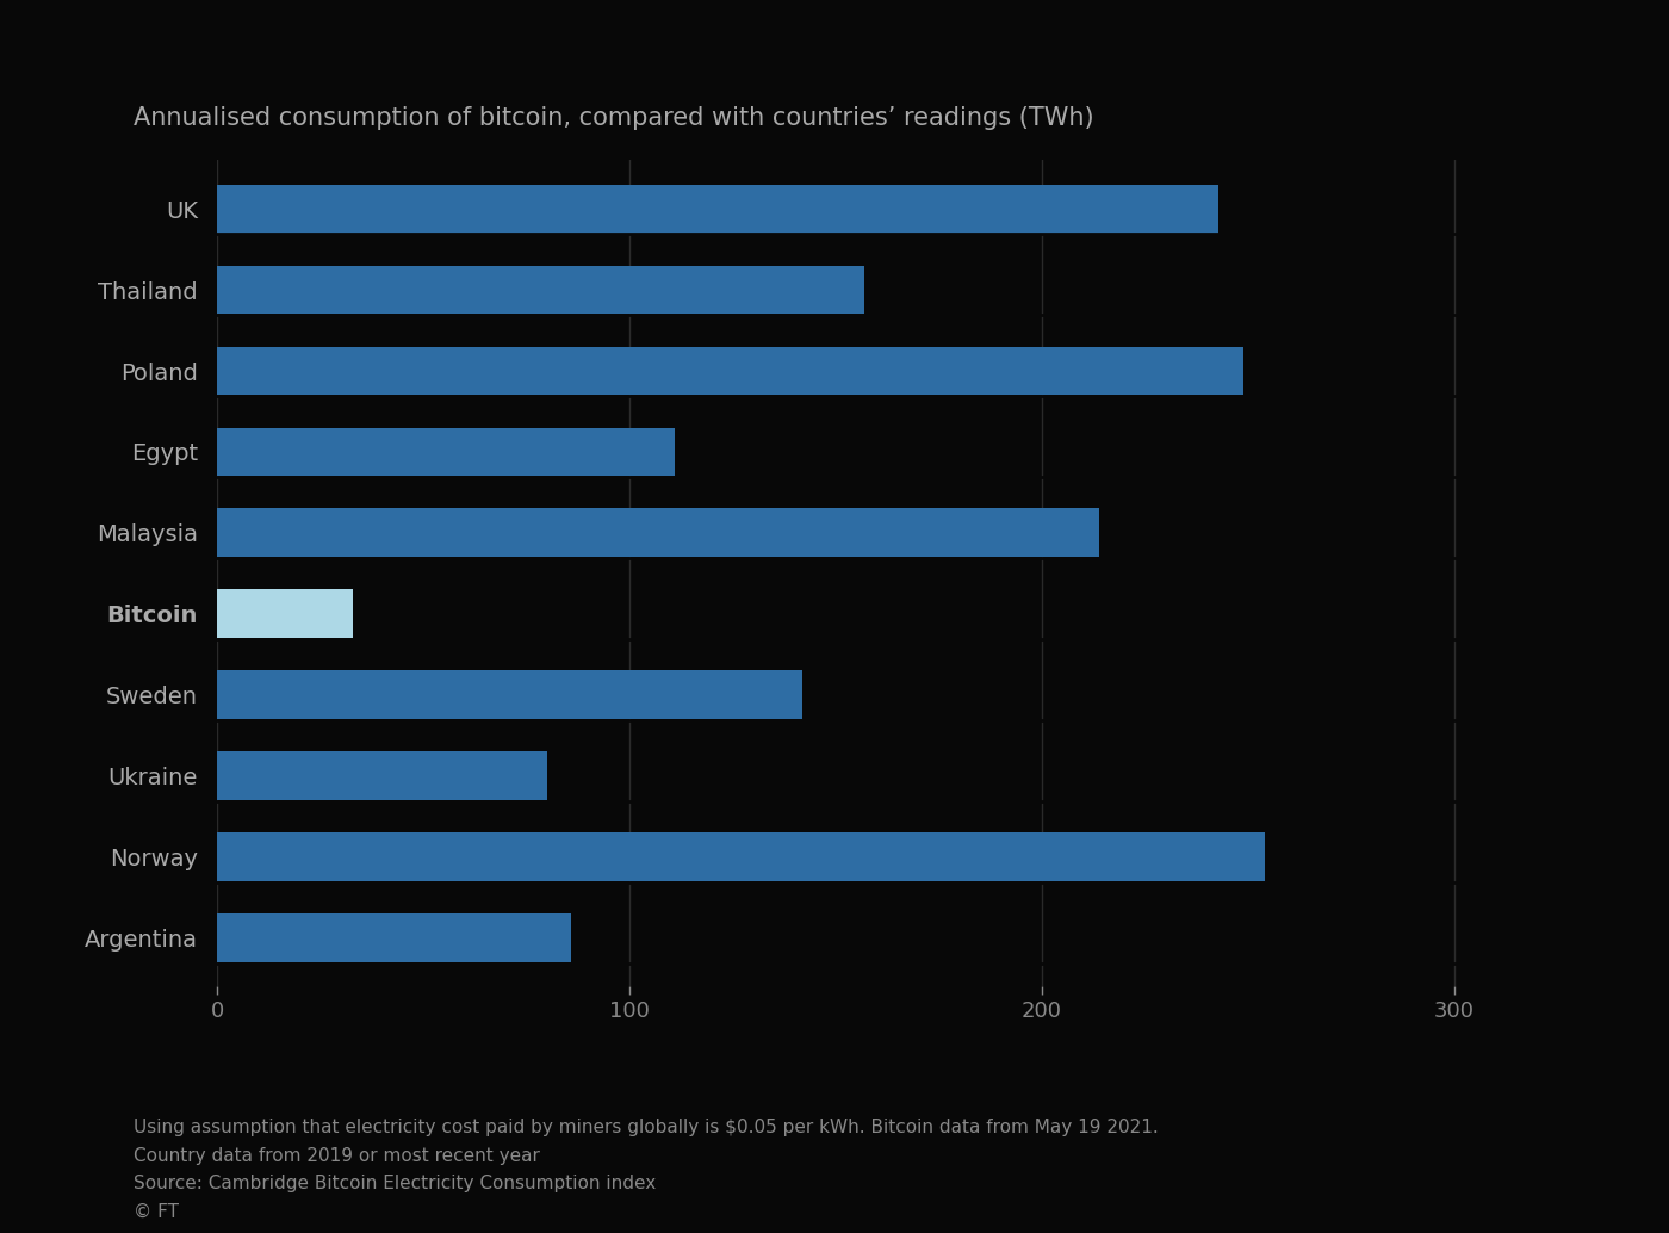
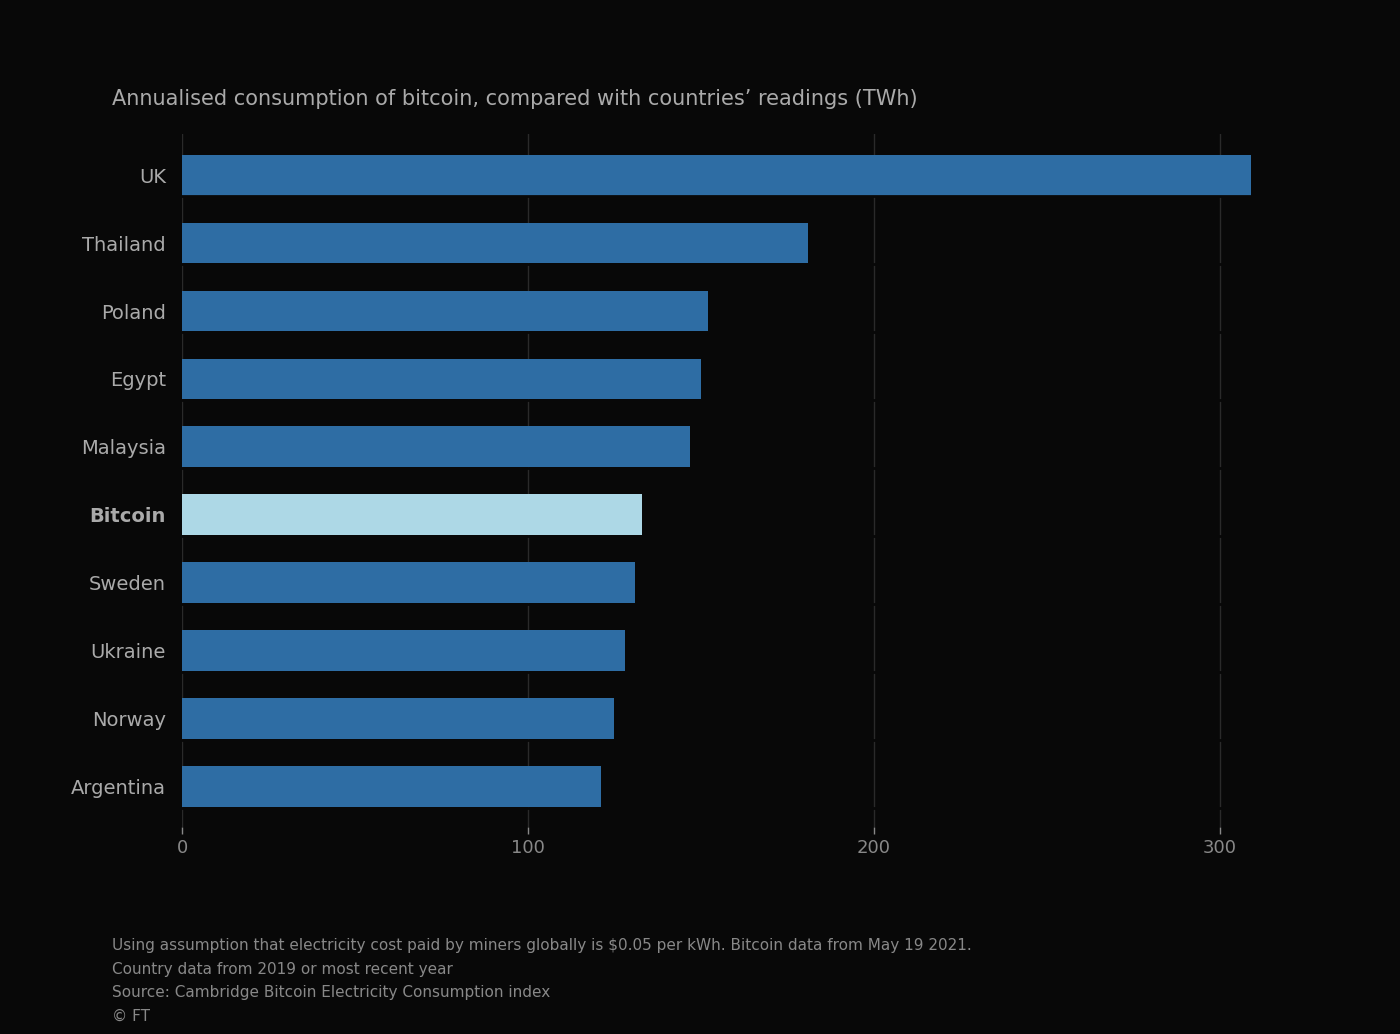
UK: 243 -> 309
Thailand: 157 -> 181
Poland: 249 -> 152
Egypt: 111 -> 150
Malaysia: 214 -> 147
Bitcoin: 33 -> 133
Sweden: 142 -> 131
Ukraine: 80 -> 128
Norway: 254 -> 125
Argentina: 86 -> 121
